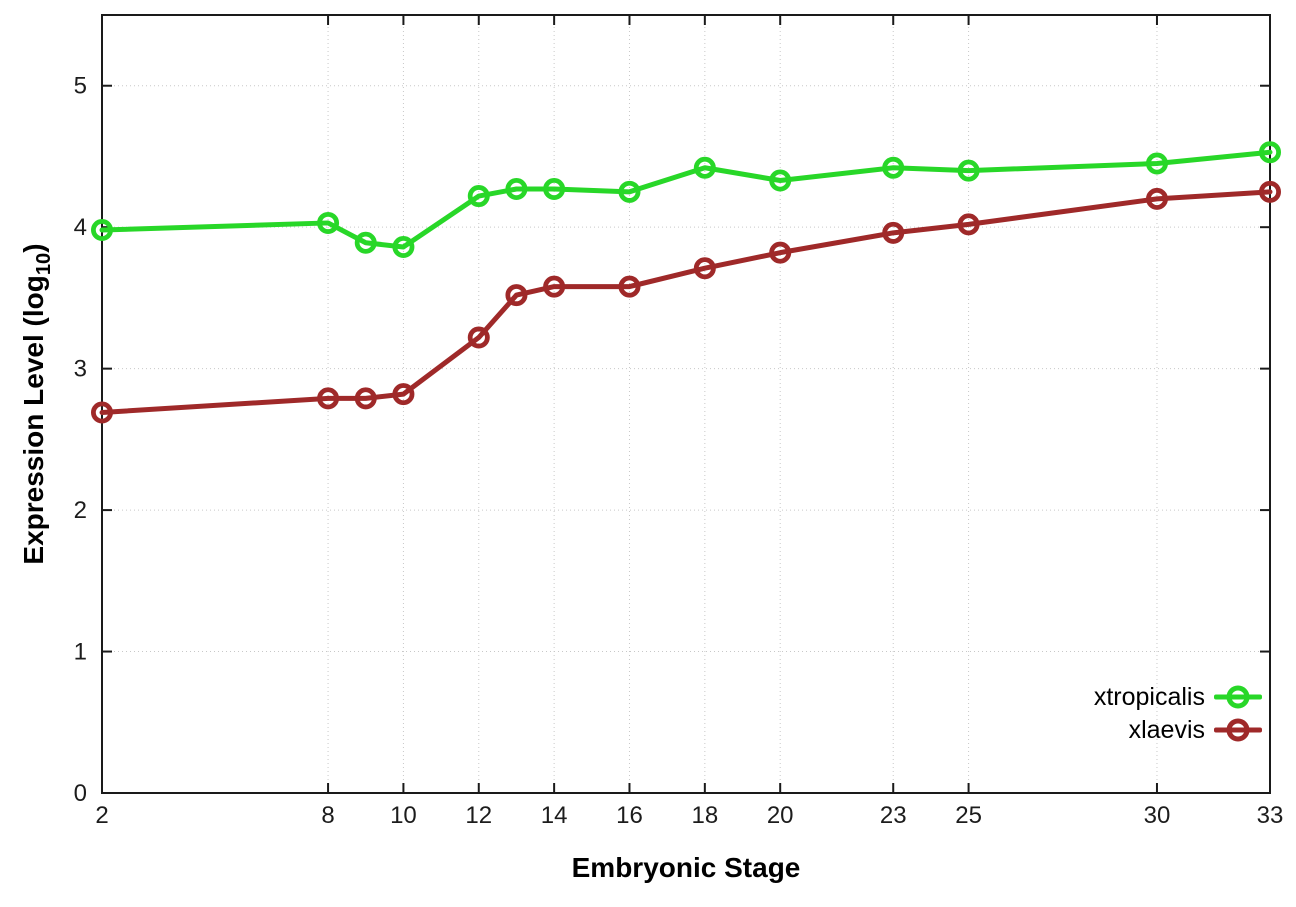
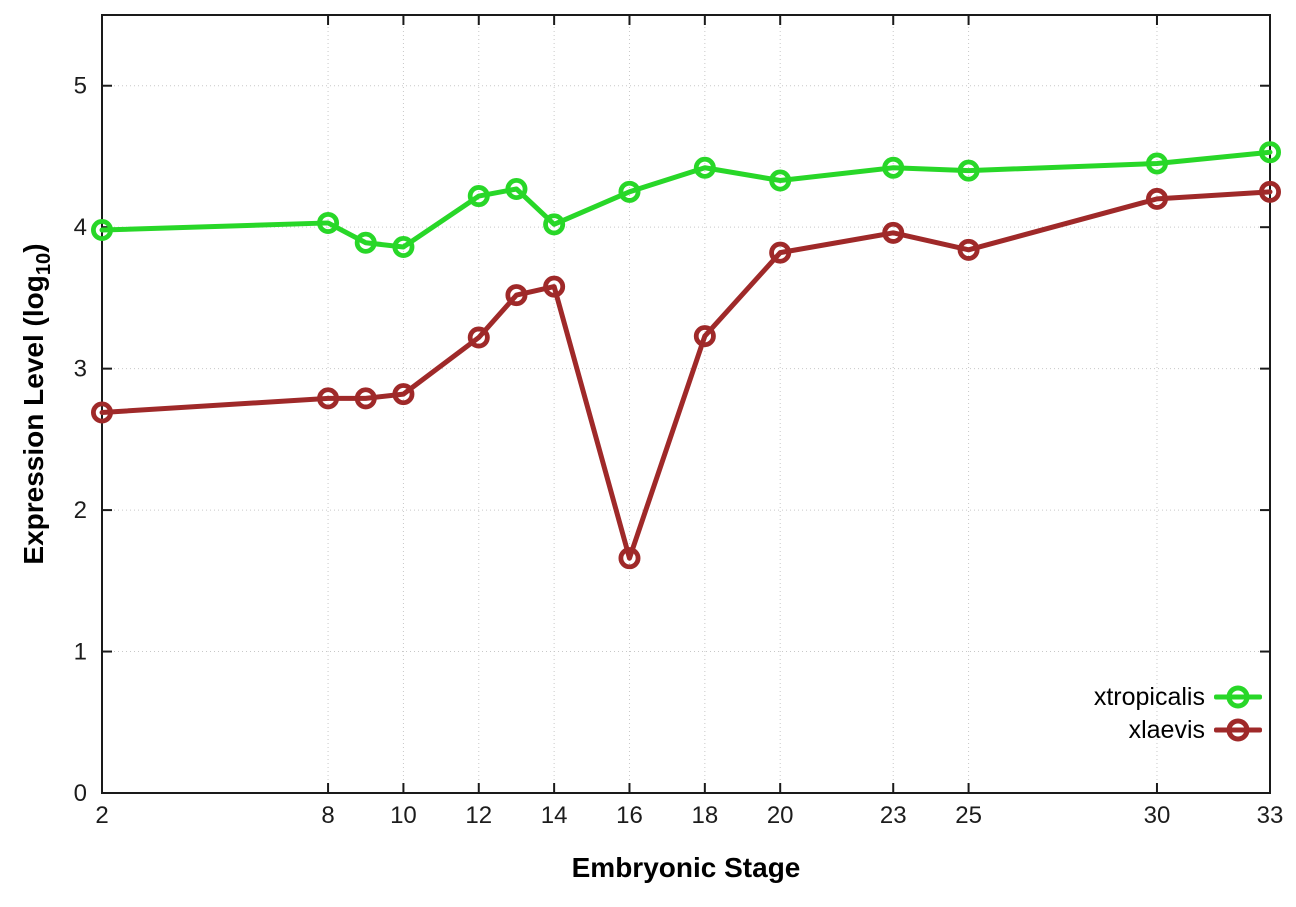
xtropicalis/14: 4.27 -> 4.02
xlaevis/16: 3.58 -> 1.66
xlaevis/18: 3.71 -> 3.23
xlaevis/25: 4.02 -> 3.84
